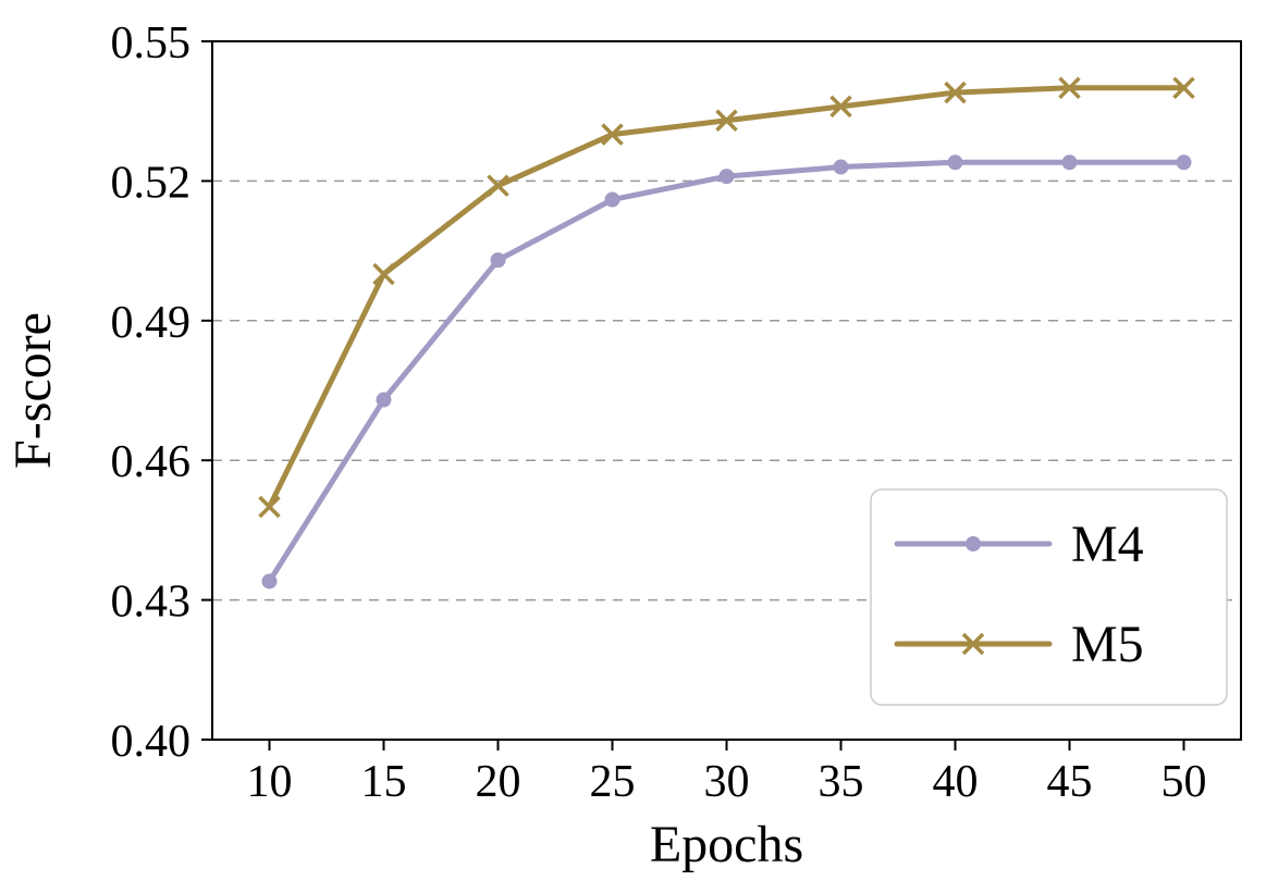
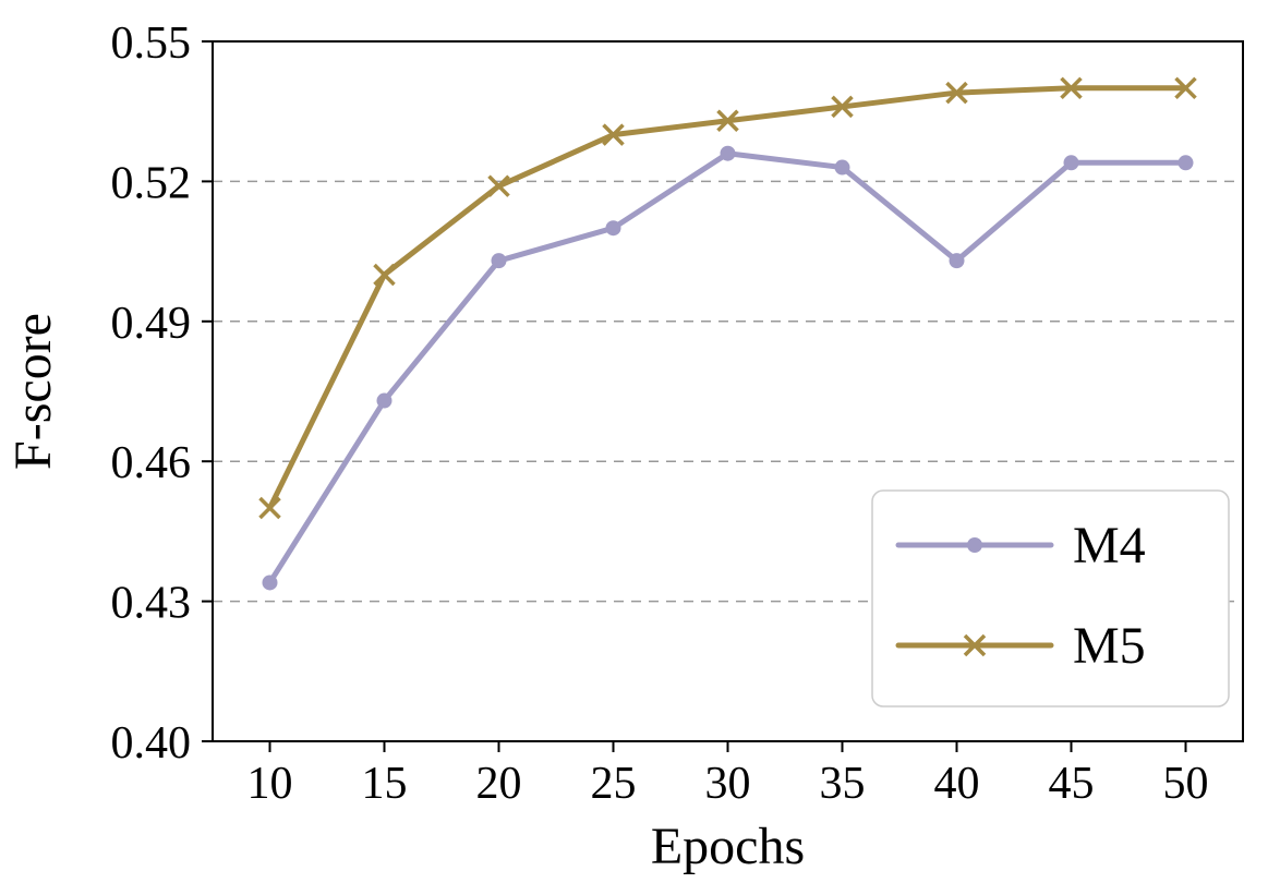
M4/25: 0.516 -> 0.510
M4/30: 0.521 -> 0.526
M4/40: 0.524 -> 0.503
